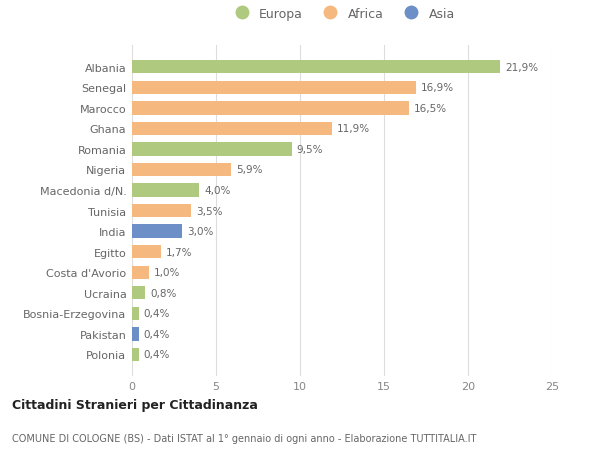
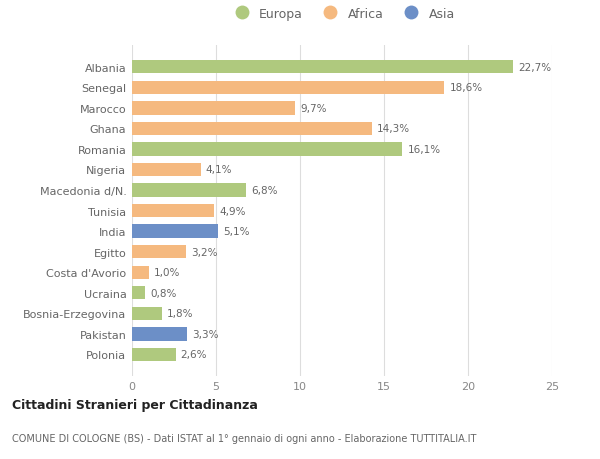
Albania: 21,9% -> 22,7%
Senegal: 16,9% -> 18,6%
Marocco: 16,5% -> 9,7%
Ghana: 11,9% -> 14,3%
Romania: 9,5% -> 16,1%
Nigeria: 5,9% -> 4,1%
Macedonia d/N.: 4,0% -> 6,8%
Tunisia: 3,5% -> 4,9%
India: 3,0% -> 5,1%
Egitto: 1,7% -> 3,2%
Bosnia-Erzegovina: 0,4% -> 1,8%
Pakistan: 0,4% -> 3,3%
Polonia: 0,4% -> 2,6%
